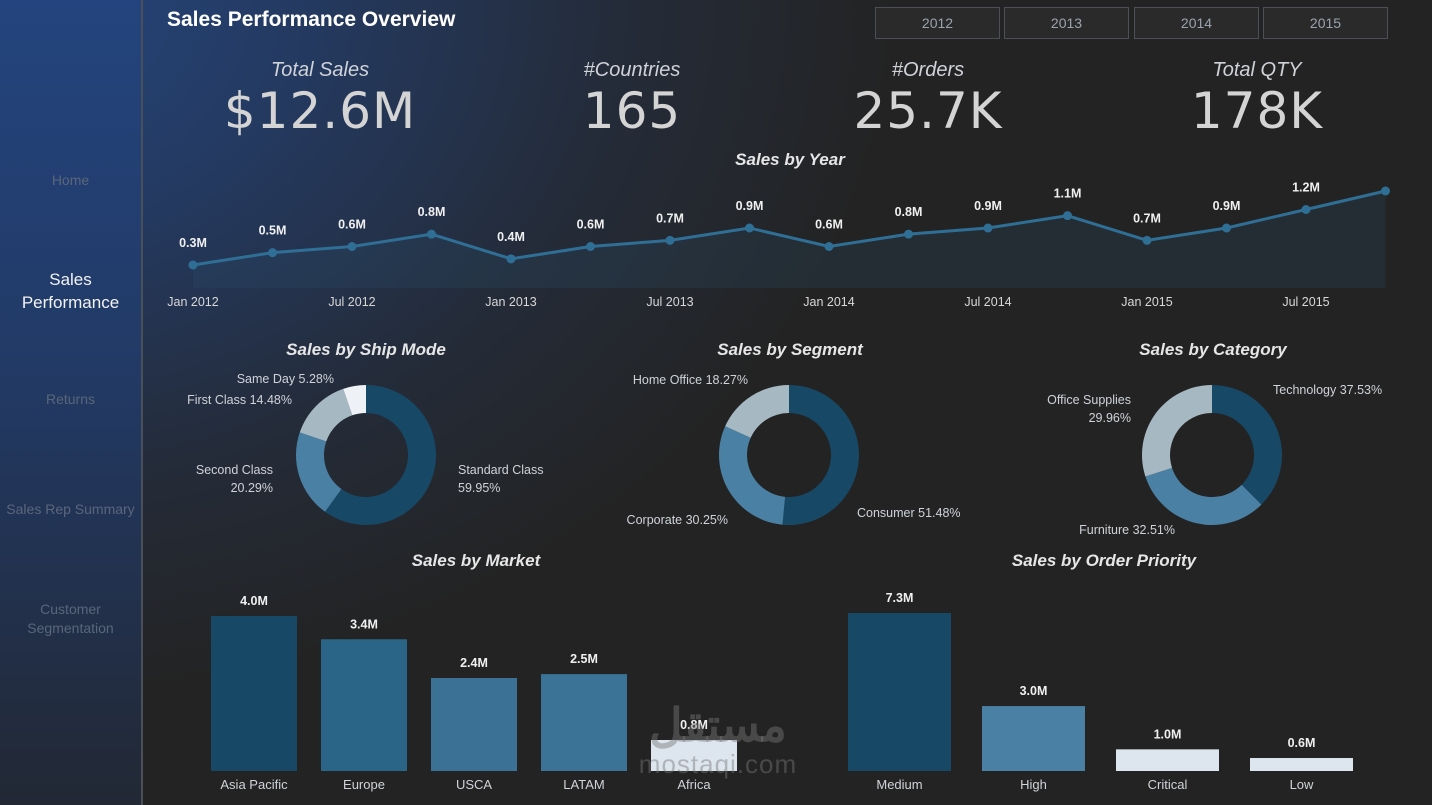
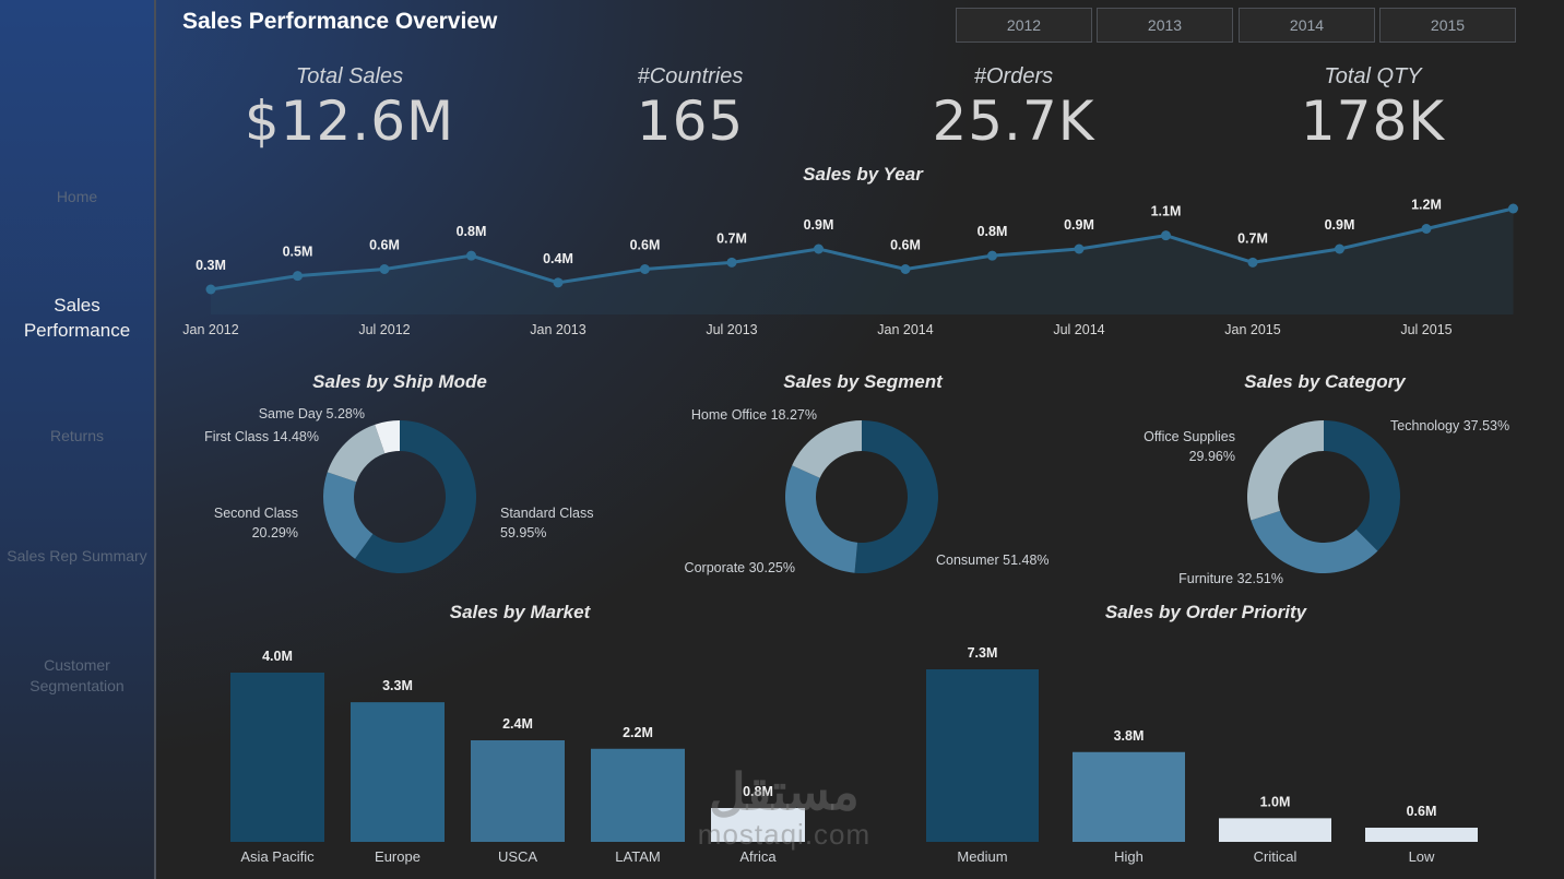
Sales by Market/Europe: 3.4M -> 3.3M
Sales by Market/LATAM: 2.5M -> 2.2M
Sales by Order Priority/High: 3.0M -> 3.8M
